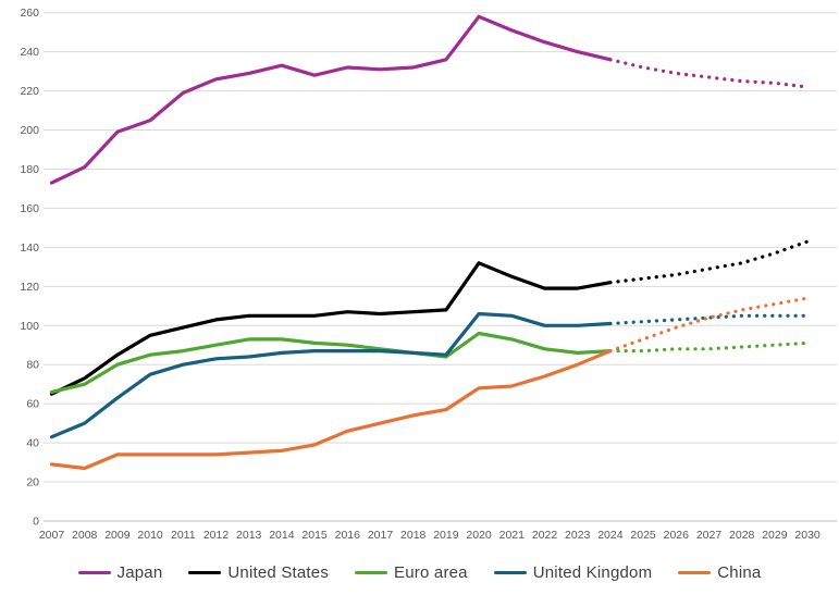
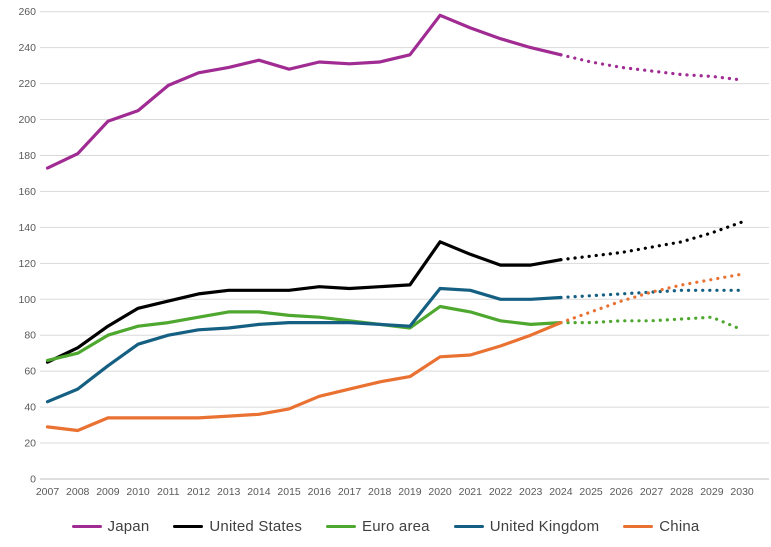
Euro area/2030: 91 -> 83
